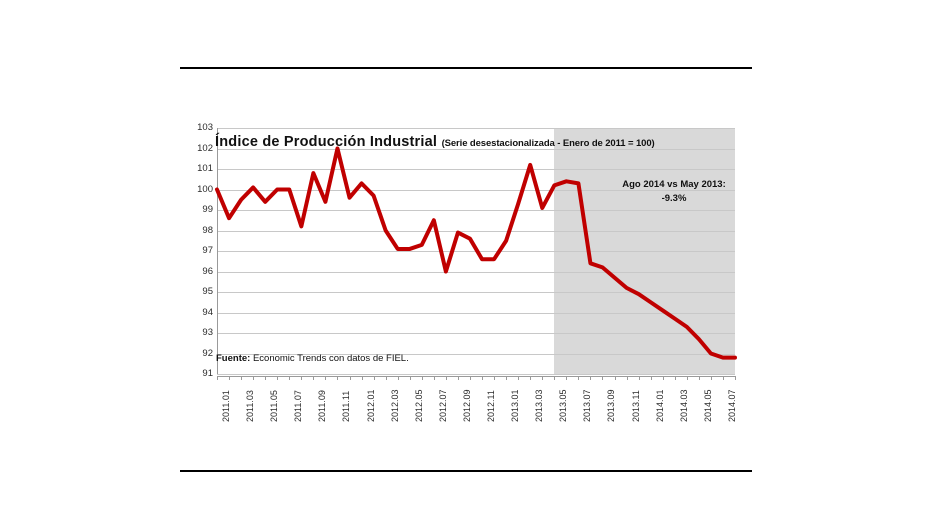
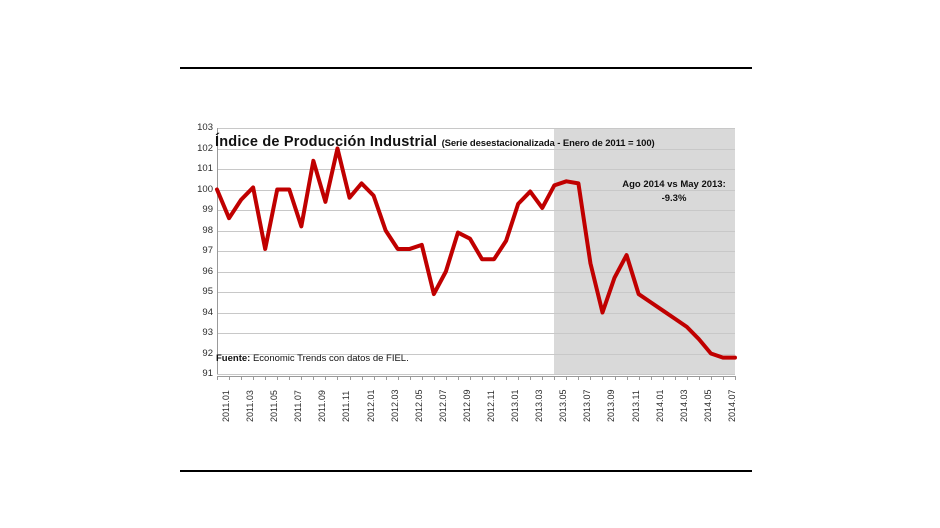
2011.05: 99.4 -> 97.1
2011.09: 100.8 -> 101.4
2012.07: 98.5 -> 94.9
2013.03: 101.2 -> 99.9
2013.09: 96.2 -> 94.0
2013.11: 95.2 -> 96.8
